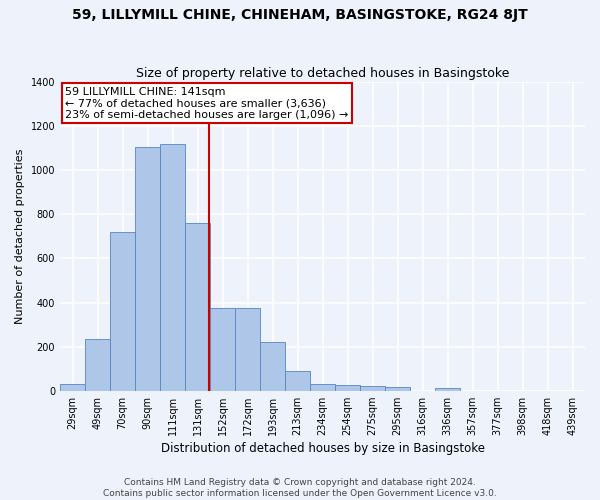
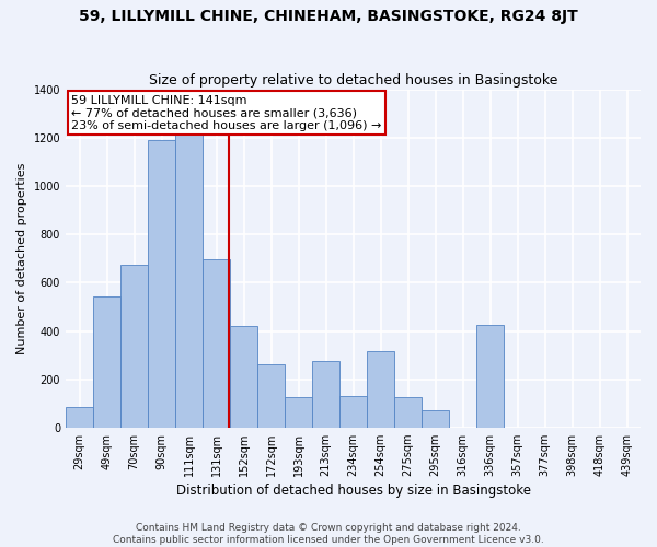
29sqm: 30 -> 85
49sqm: 235 -> 545
70sqm: 720 -> 675
90sqm: 1105 -> 1190
111sqm: 1120 -> 1220
131sqm: 760 -> 695
152sqm: 375 -> 420
172sqm: 375 -> 260
193sqm: 220 -> 125
213sqm: 90 -> 275
234sqm: 30 -> 130
254sqm: 25 -> 315
275sqm: 20 -> 125
295sqm: 15 -> 70
336sqm: 10 -> 425
